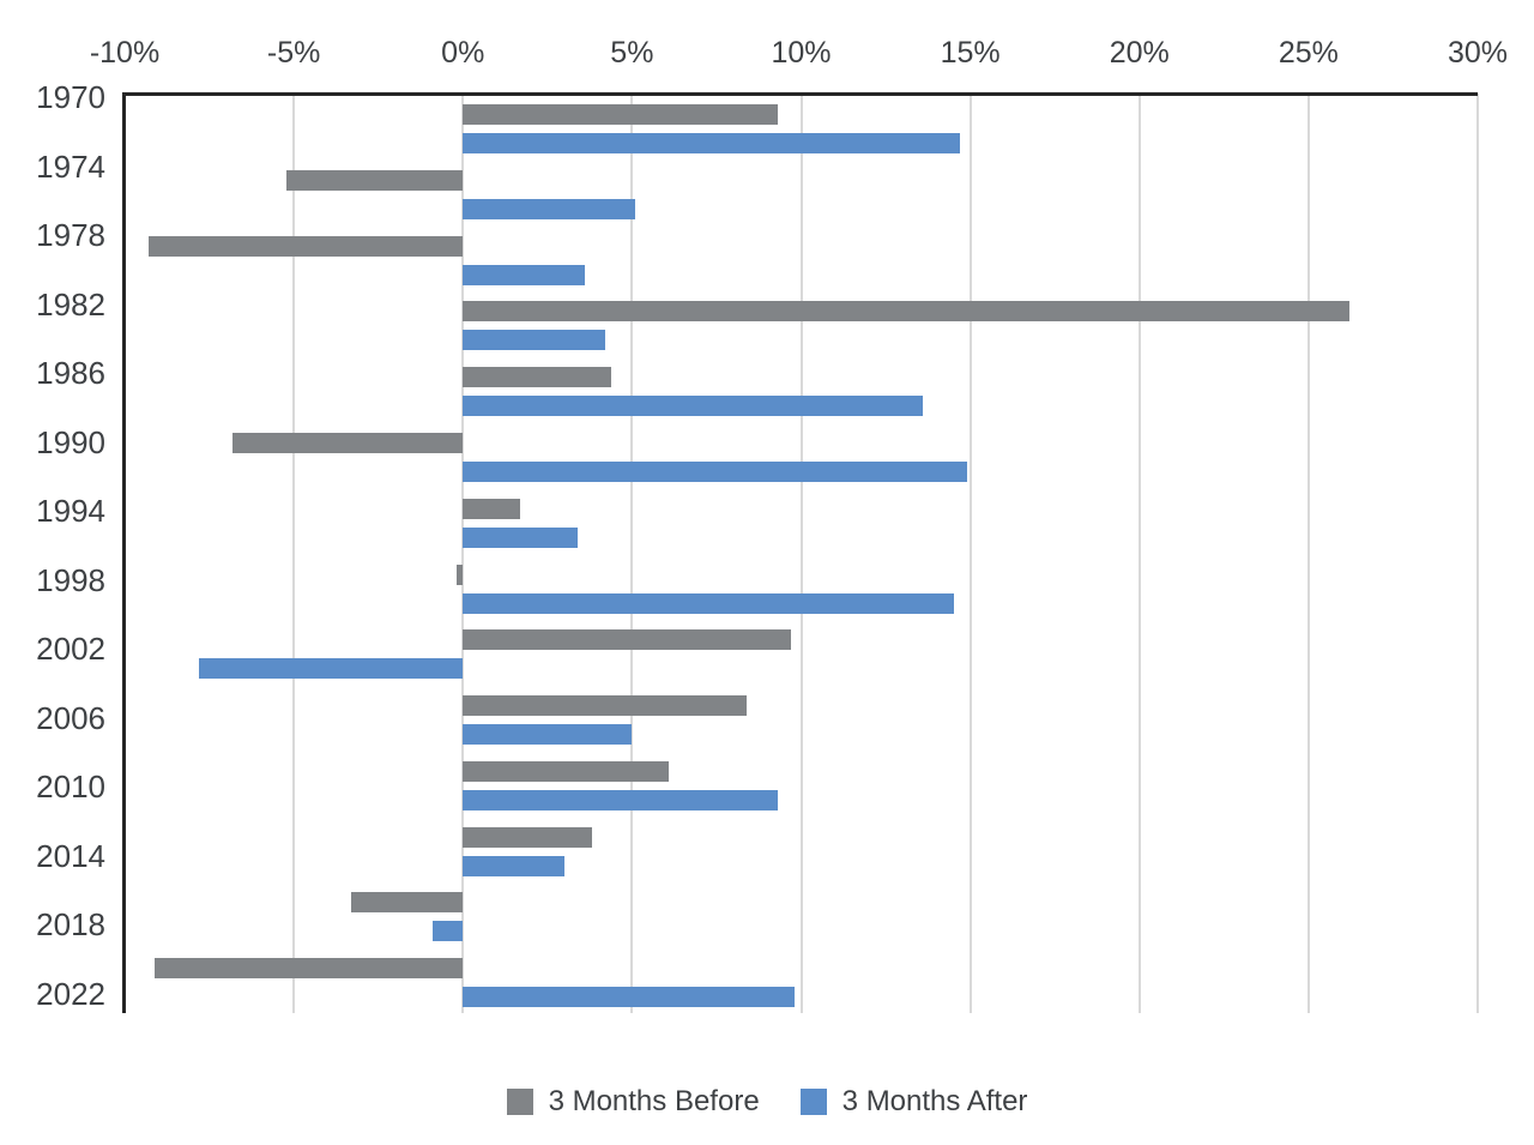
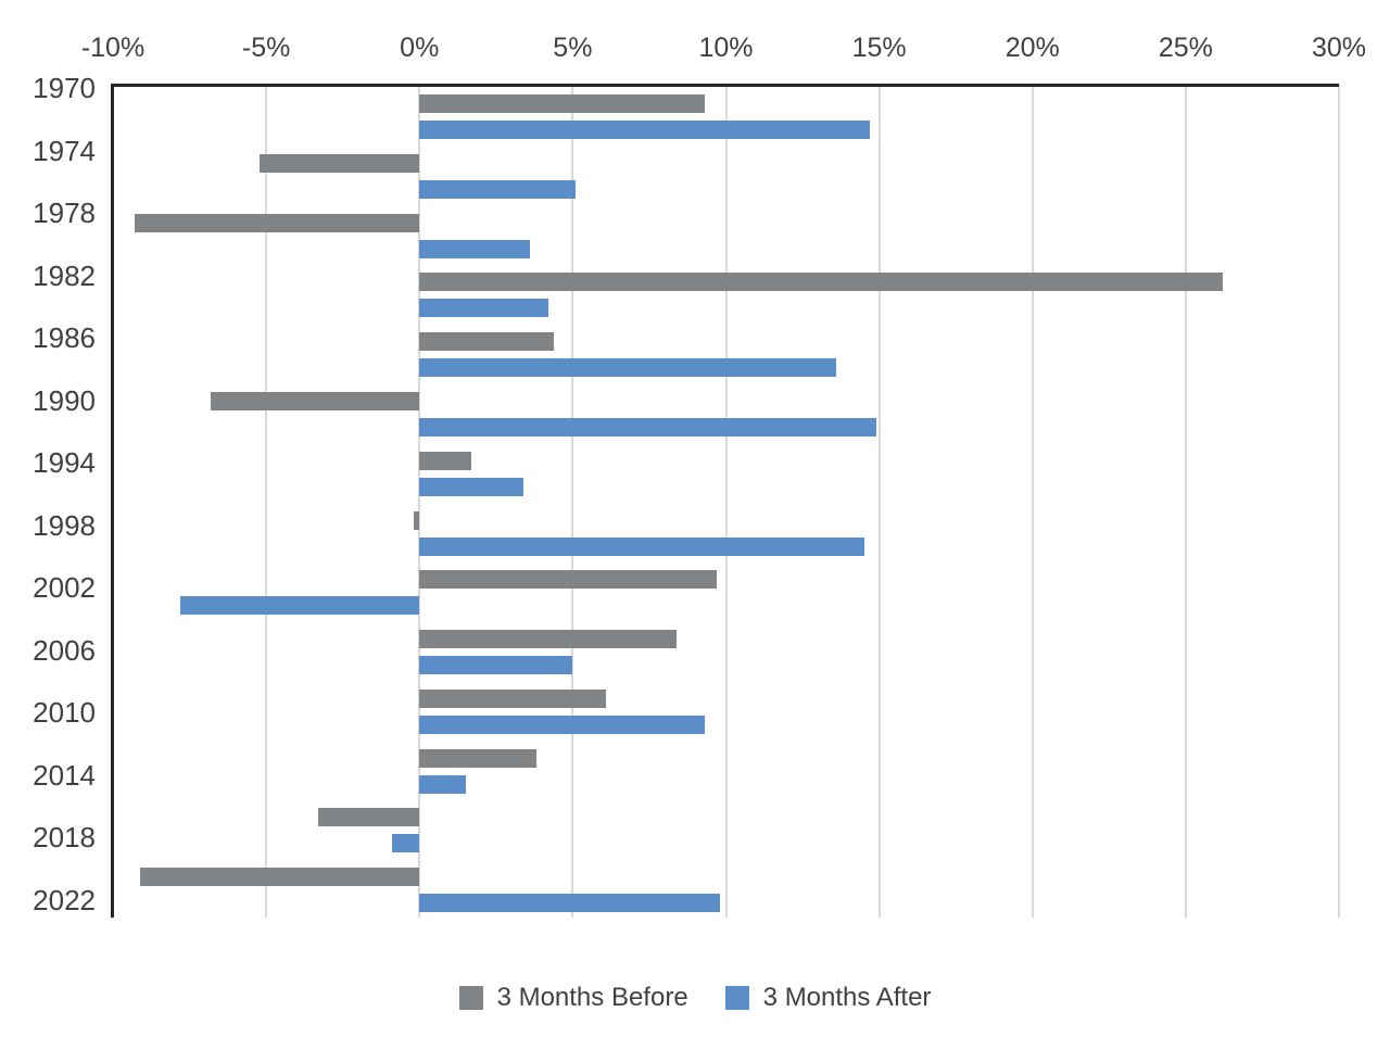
3 Months After/2014: 3.0% -> 1.5%
